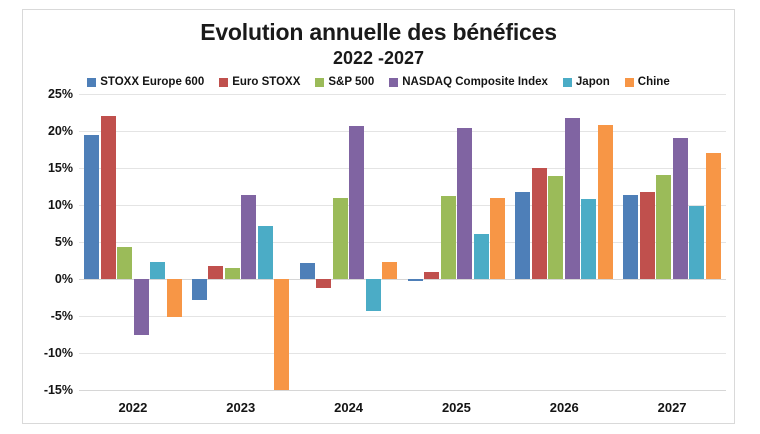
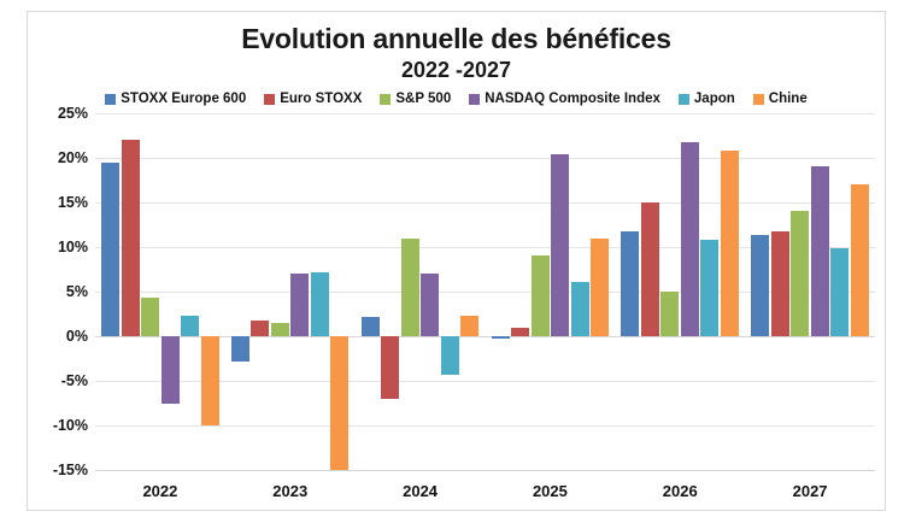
Chine/2022: -5% -> -10%
NASDAQ Composite Index/2023: 11% -> 7%
Euro STOXX/2024: -1% -> -7%
NASDAQ Composite Index/2024: 21% -> 7%
S&P 500/2025: 11% -> 9%
S&P 500/2026: 14% -> 5%
